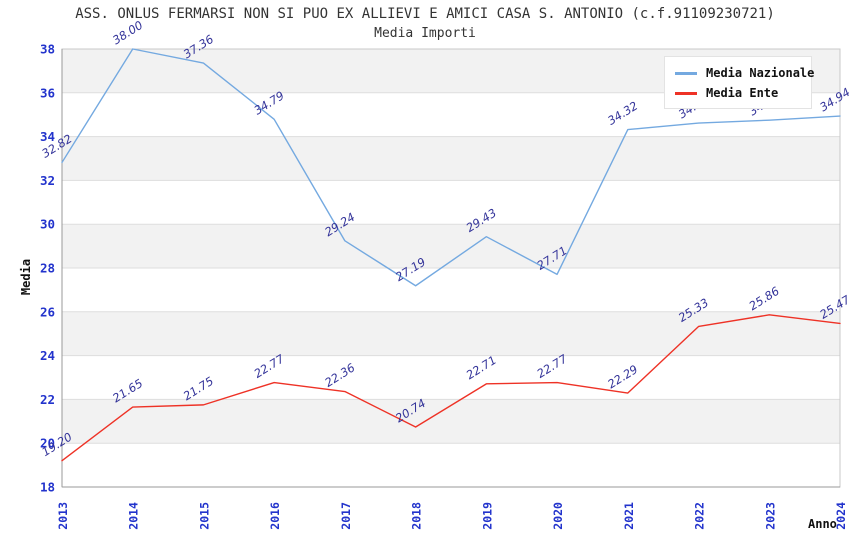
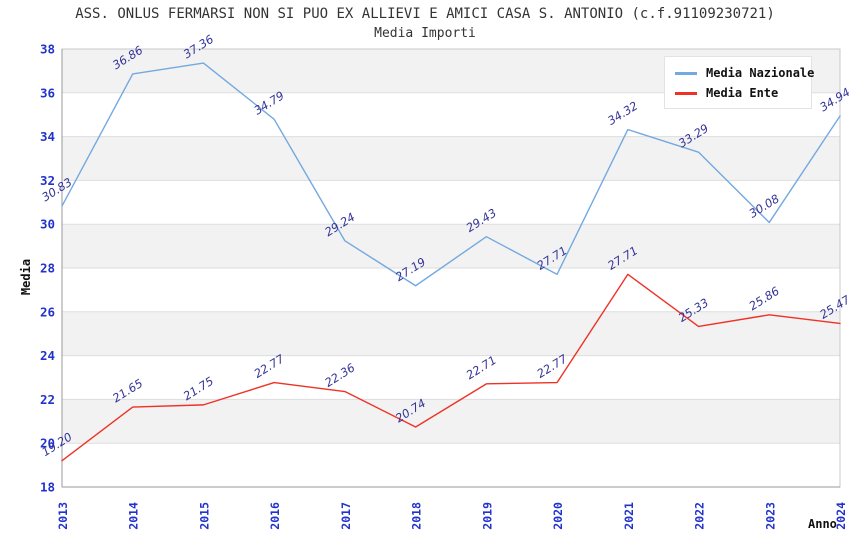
Media Nazionale/2013: 32.82 -> 30.83
Media Nazionale/2014: 38.00 -> 36.86
Media Ente/2021: 22.29 -> 27.71
Media Nazionale/2022: 34.62 -> 33.29
Media Nazionale/2023: 34.75 -> 30.08
